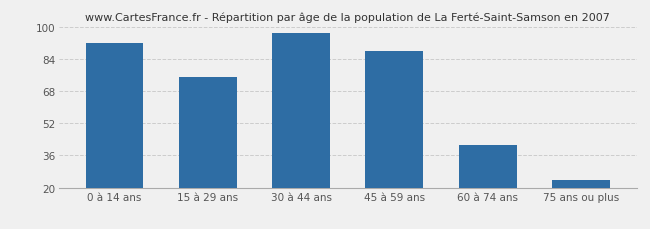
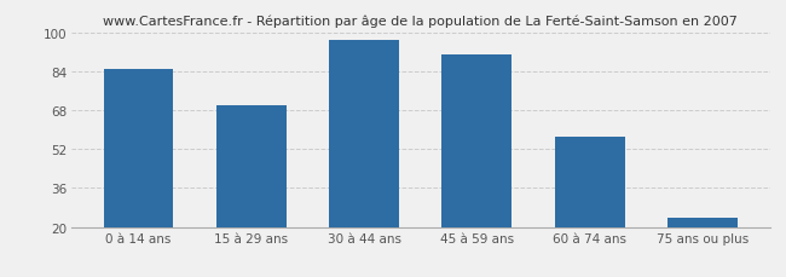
0 à 14 ans: 92 -> 85
15 à 29 ans: 75 -> 70
45 à 59 ans: 88 -> 91
60 à 74 ans: 41 -> 57
